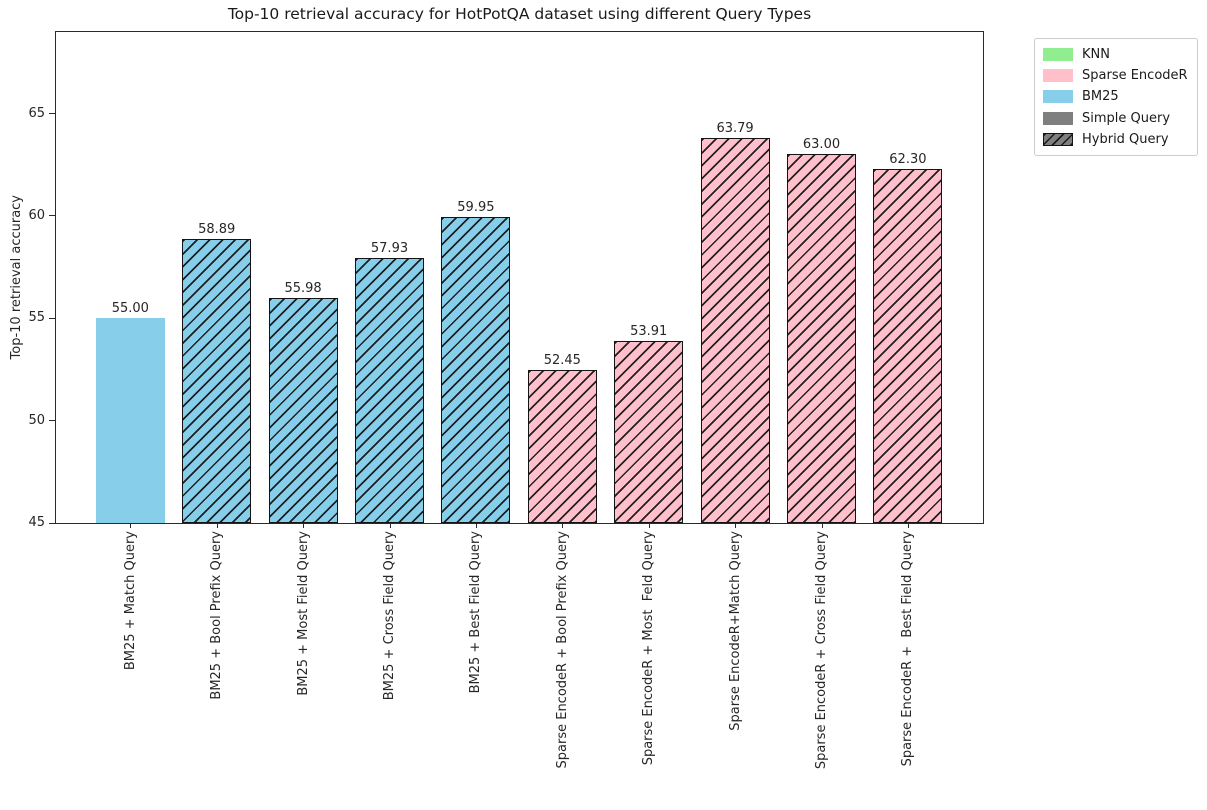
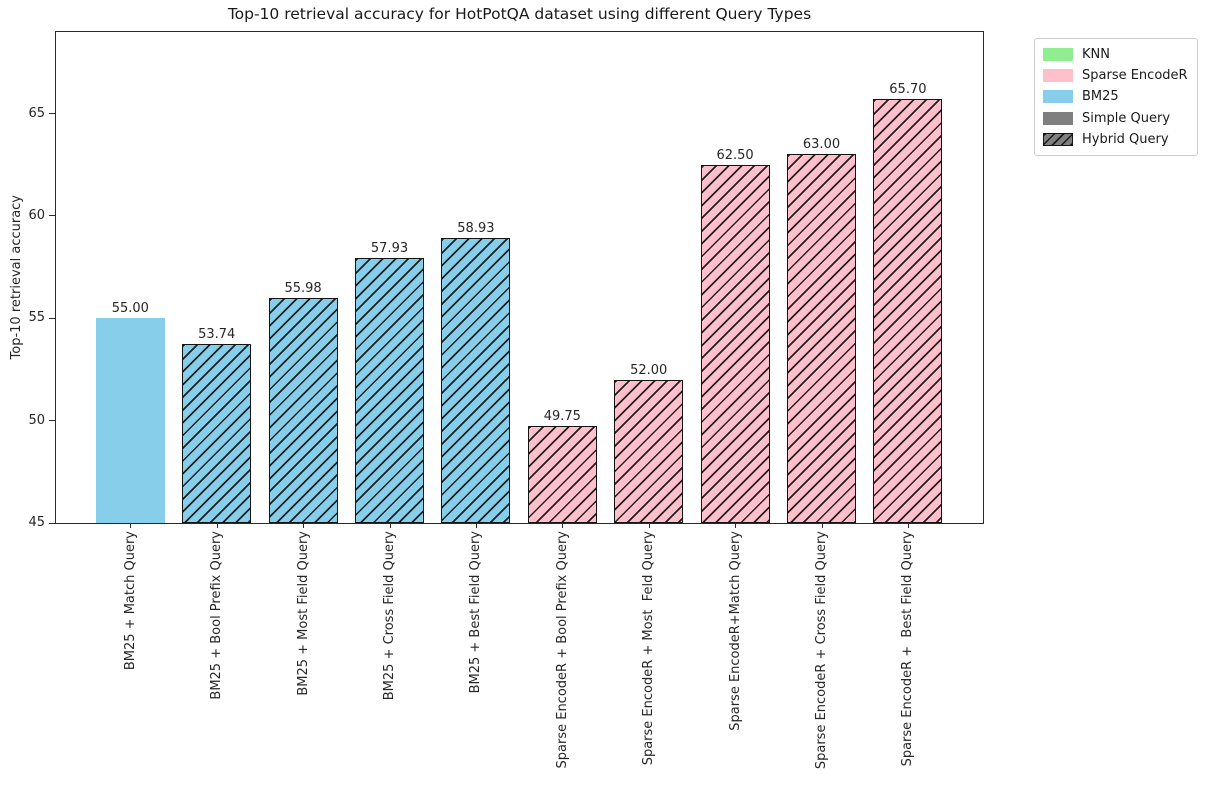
BM25 + Bool Prefix Query: 58.89 -> 53.74
BM25 + Best Field Query: 59.95 -> 58.93
Sparse EncodeR + Bool Prefix Query: 52.45 -> 49.75
Sparse EncodeR + Most Feld Query: 53.91 -> 52.00
Sparse EncodeR+Match Query: 63.79 -> 62.50
Sparse EncodeR + Best Field Query: 62.30 -> 65.70
